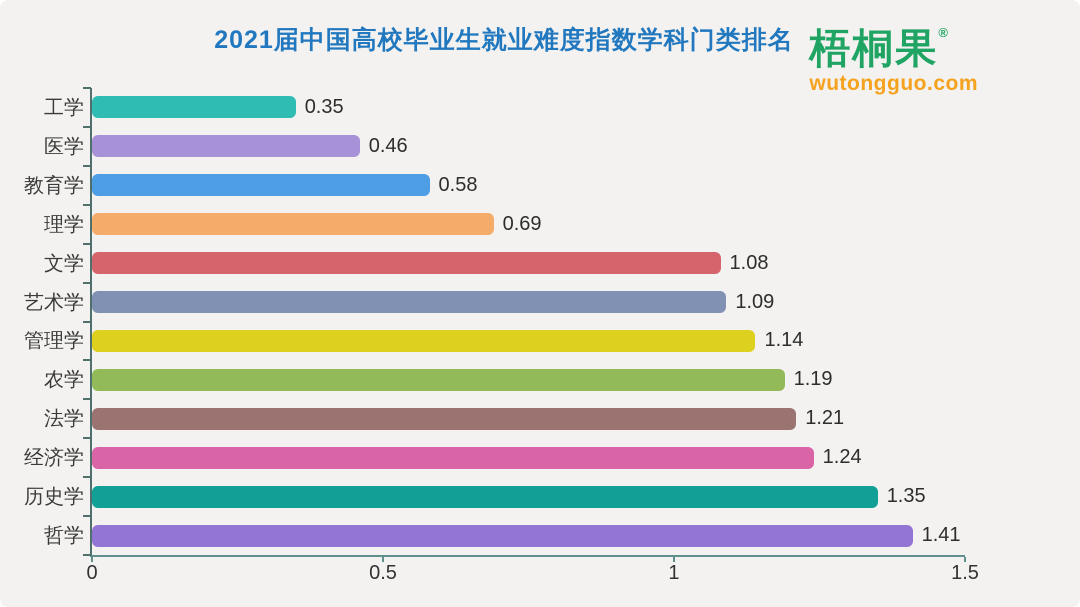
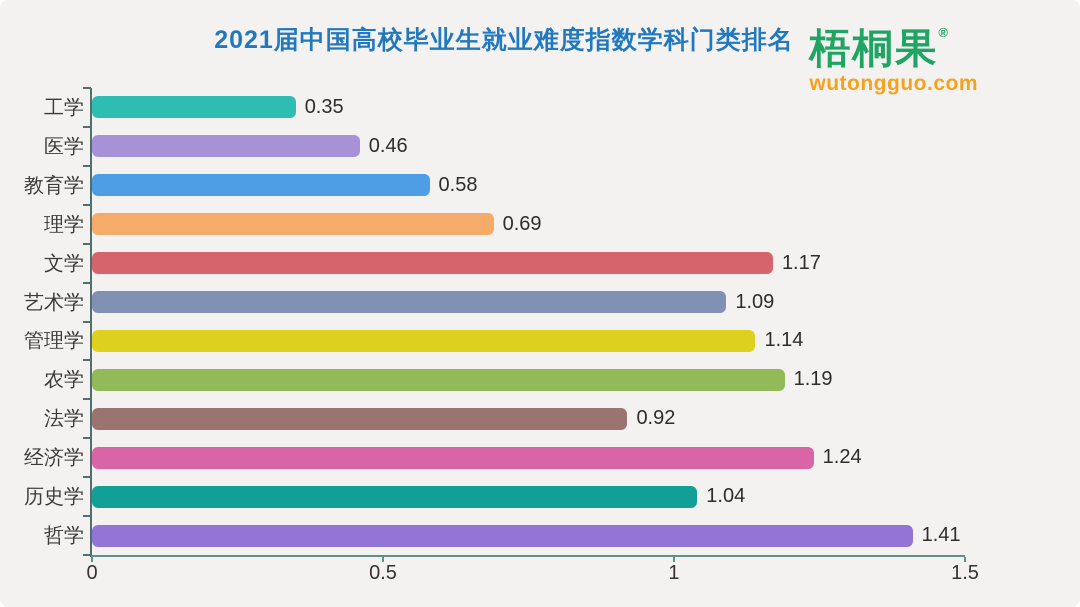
文学: 1.08 -> 1.17
法学: 1.21 -> 0.92
历史学: 1.35 -> 1.04
